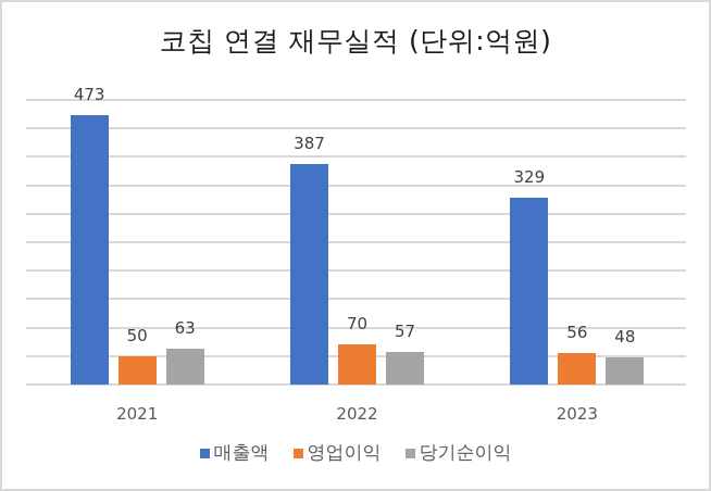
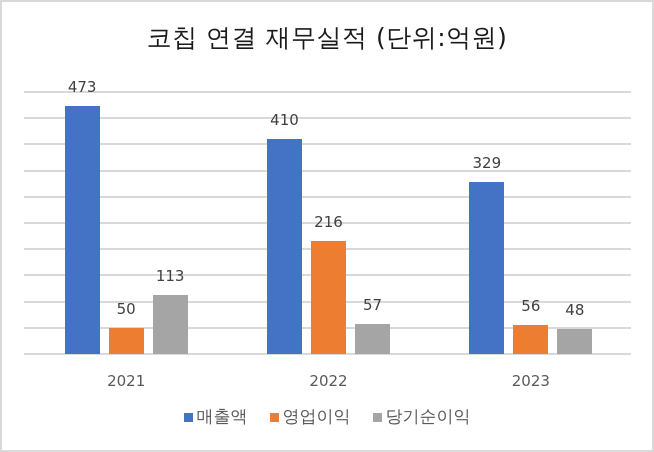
당기순이익/2021: 63 -> 113
매출액/2022: 387 -> 410
영업이익/2022: 70 -> 216
